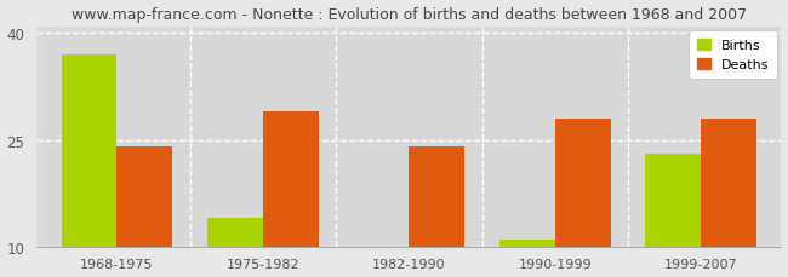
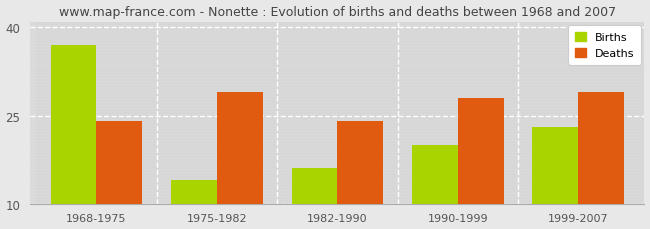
Births/1982-1990: 10 -> 16
Births/1990-1999: 11 -> 20
Deaths/1999-2007: 28 -> 29
